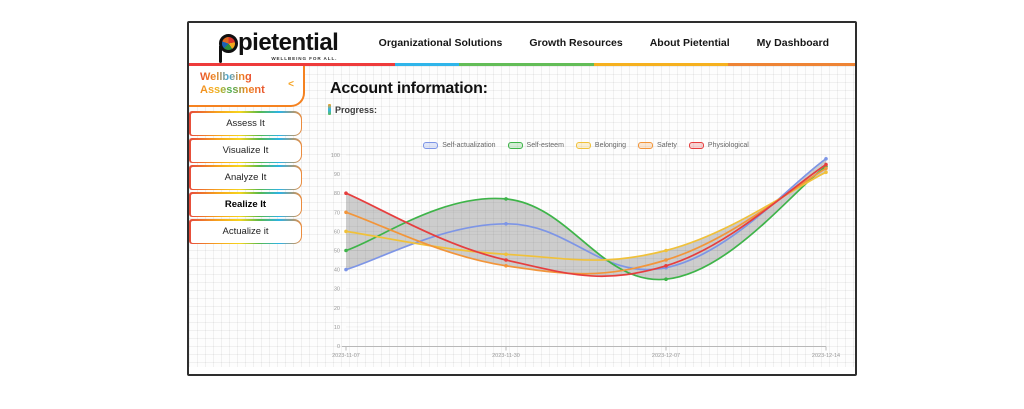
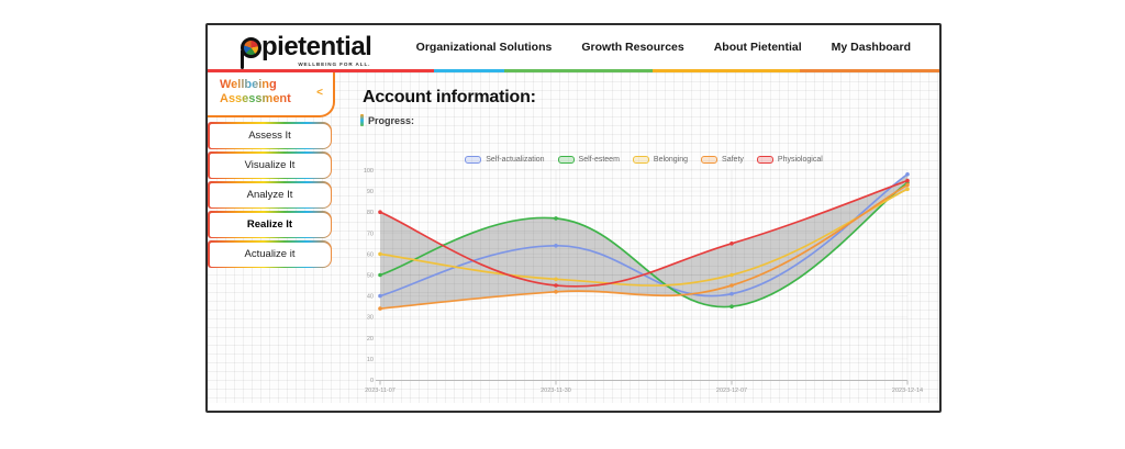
Safety/2023-11-07: 70 -> 34
Physiological/2023-12-07: 42 -> 65
